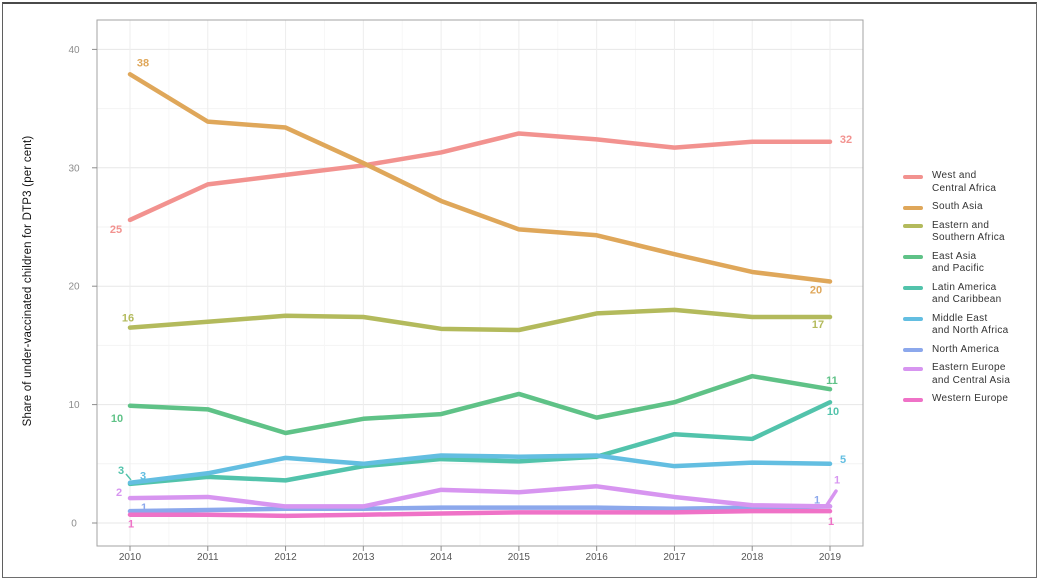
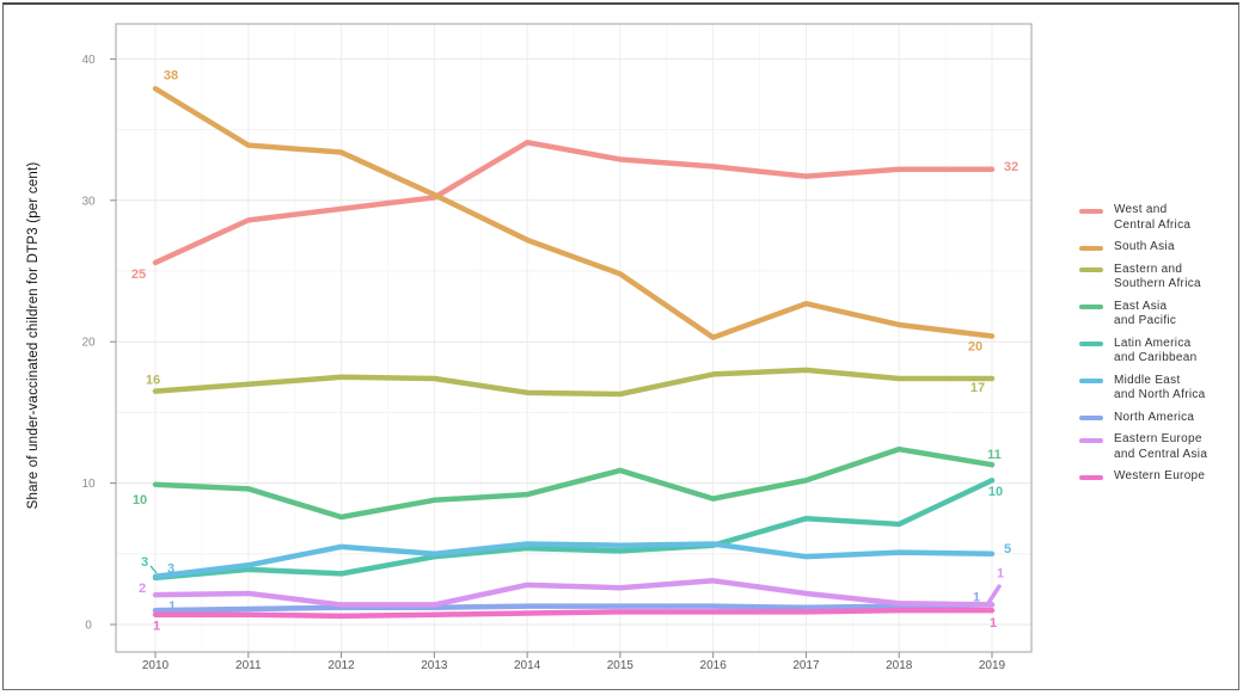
West and Central Africa/2014: 31.3 -> 34.1
South Asia/2016: 24.3 -> 20.3
